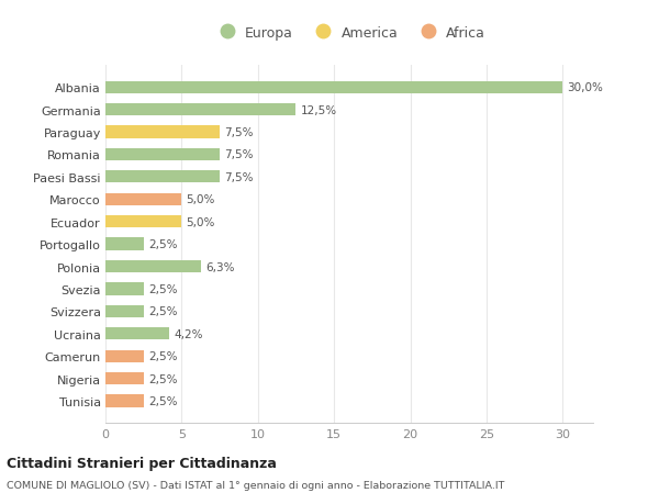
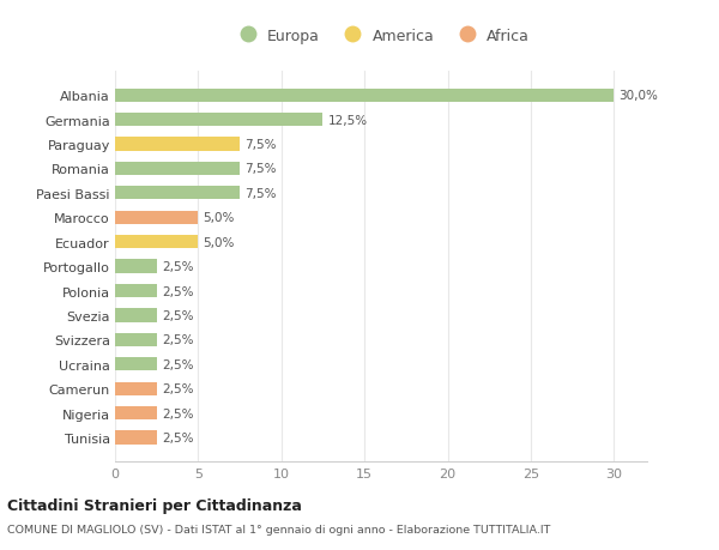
Polonia: 6,3% -> 2,5%
Ucraina: 4,2% -> 2,5%
